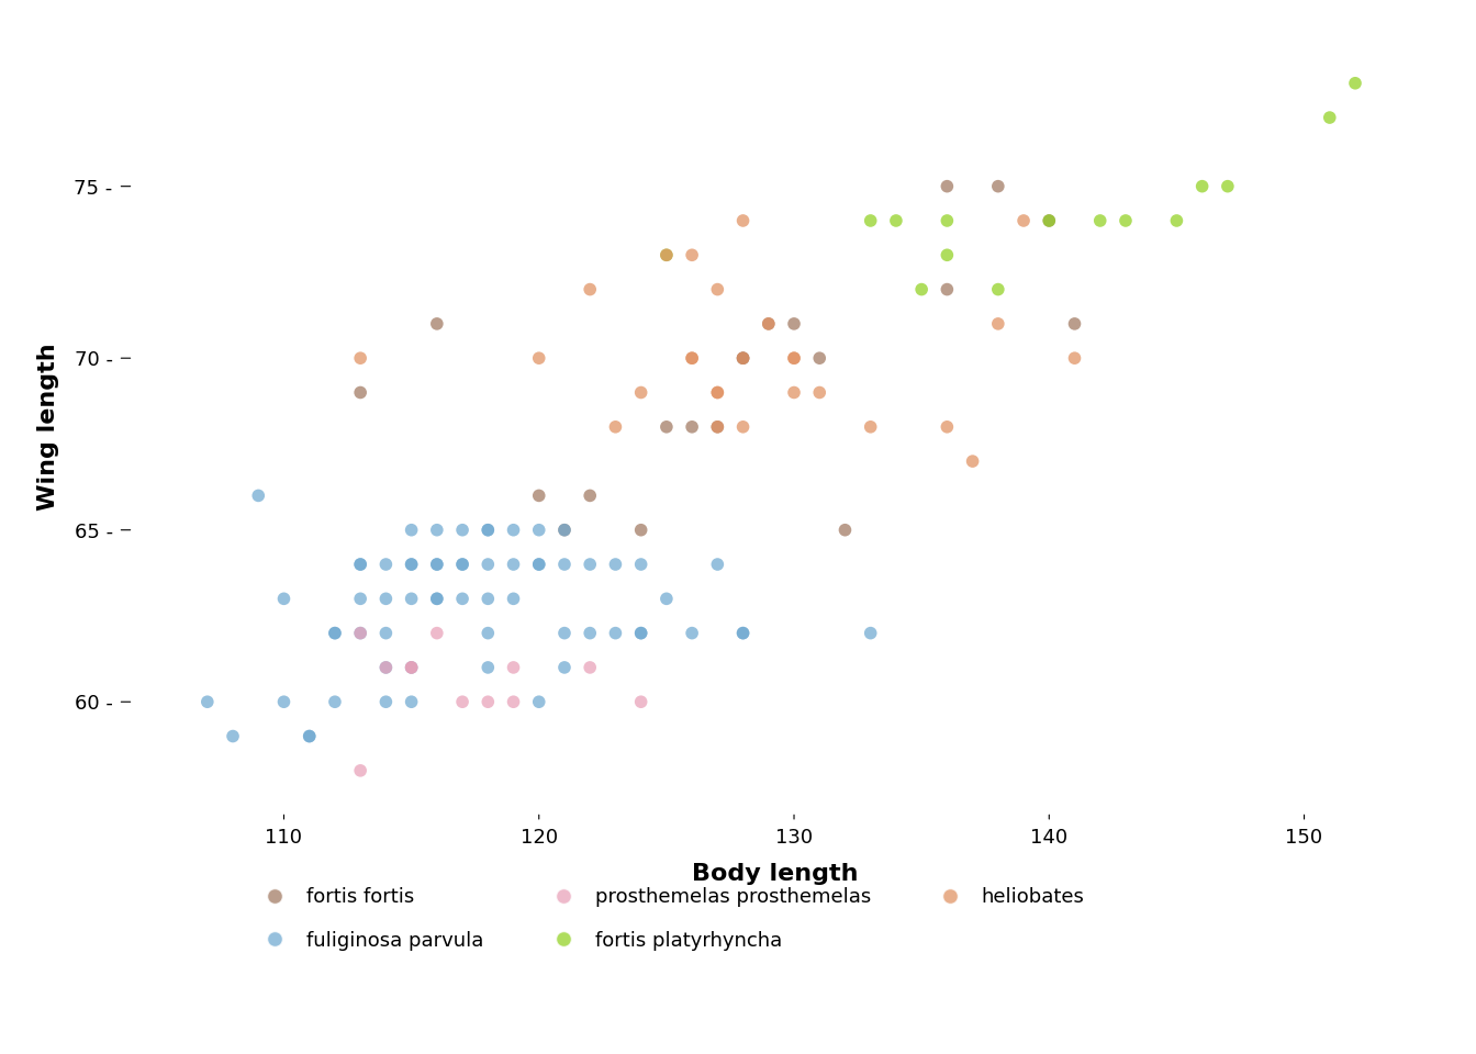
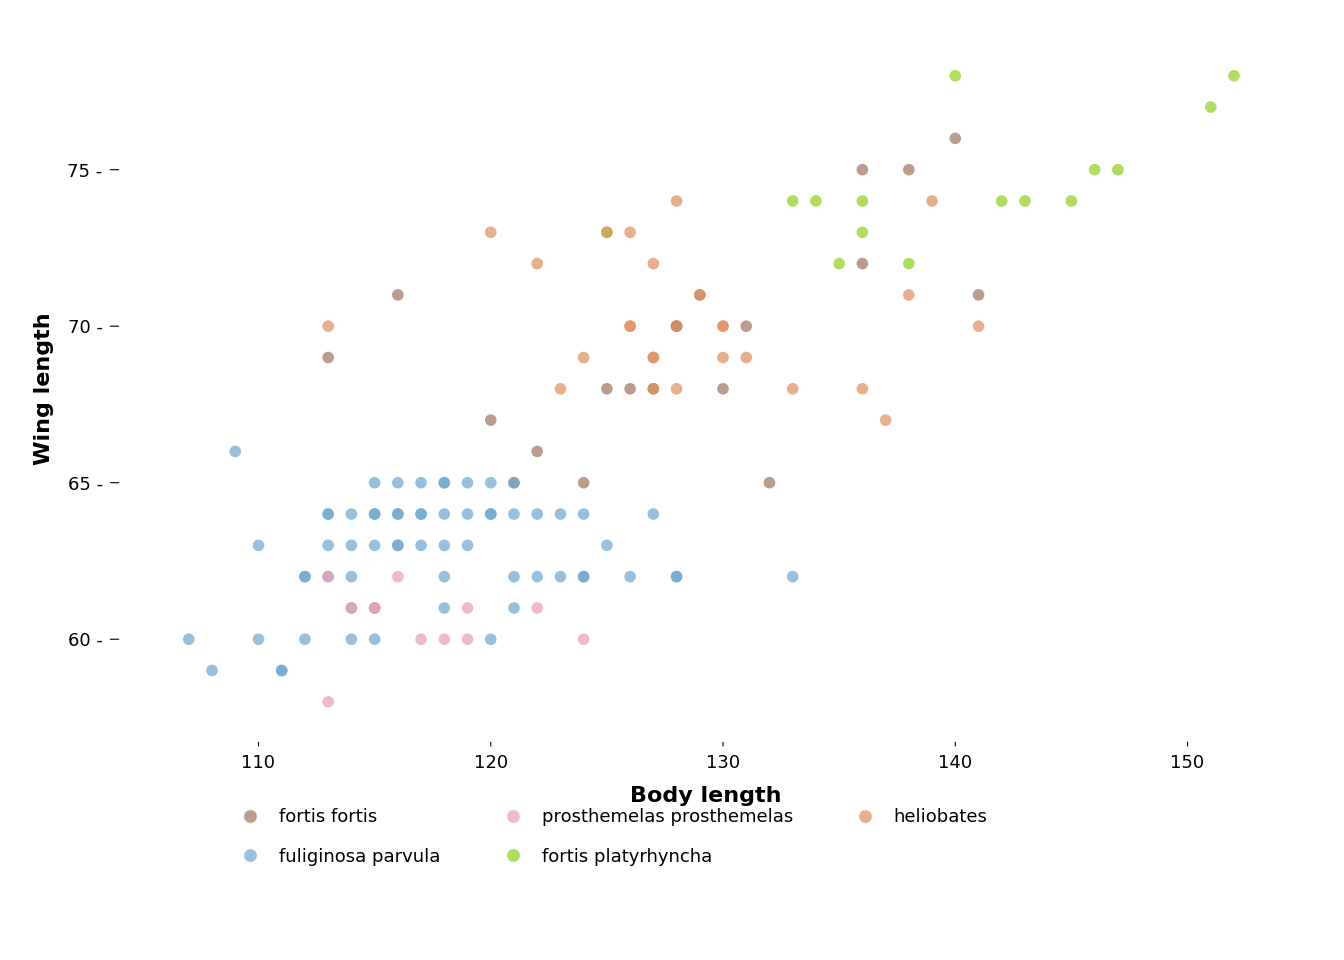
fortis fortis/120: 66 - -> 67 -
heliobates/120: 70 - -> 73 -
fortis fortis/130: 71 - -> 68 -
fortis fortis/140: 74 - -> 76 -
fortis platyrhyncha/140: 74 - -> 78 -
